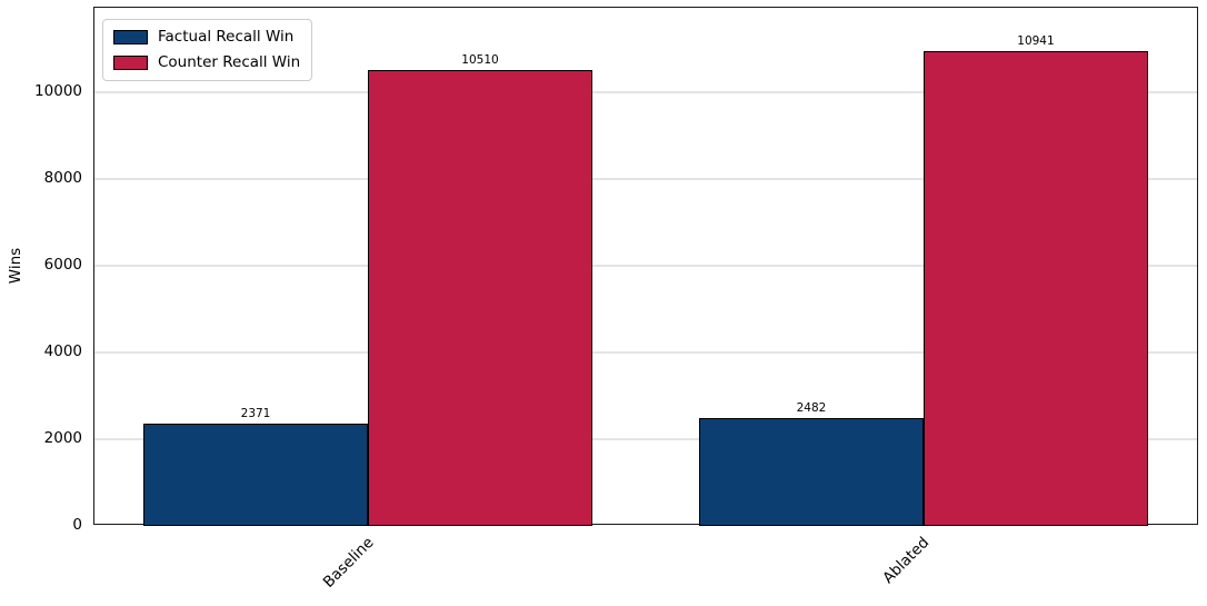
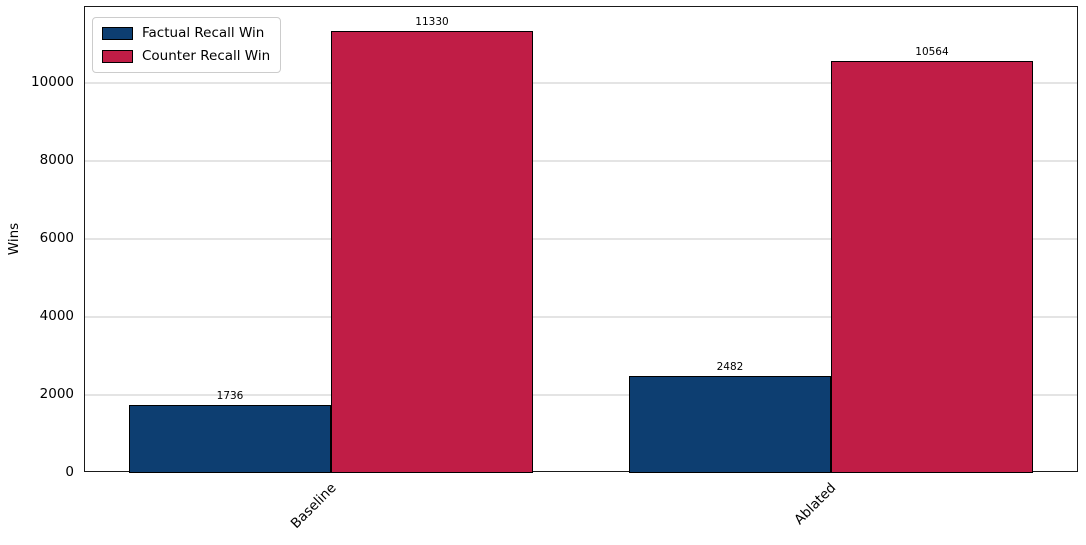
Factual Recall Win/Baseline: 2371 -> 1736
Counter Recall Win/Baseline: 10510 -> 11330
Counter Recall Win/Ablated: 10941 -> 10564
